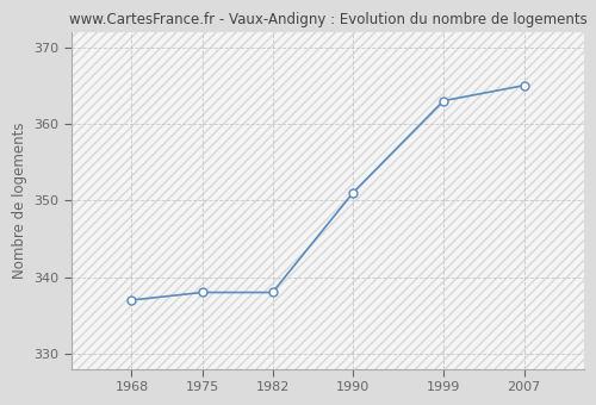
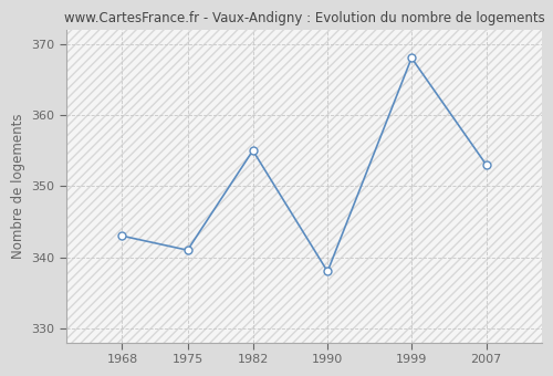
1968: 337 -> 343
1975: 338 -> 341
1982: 338 -> 355
1990: 351 -> 338
1999: 363 -> 368
2007: 365 -> 353
